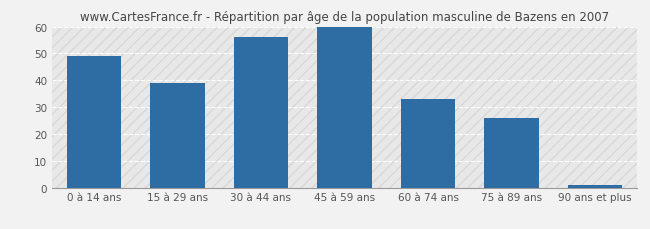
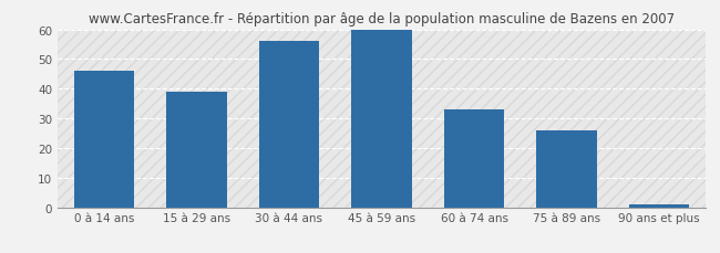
0 à 14 ans: 49 -> 46
